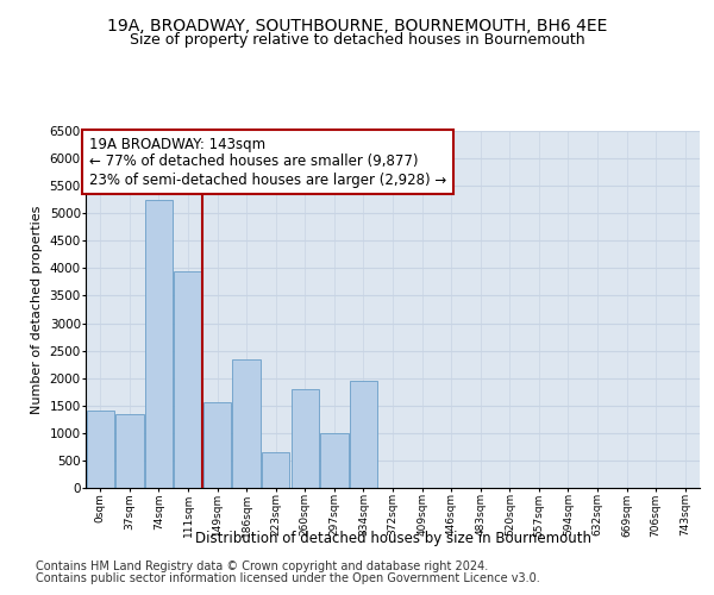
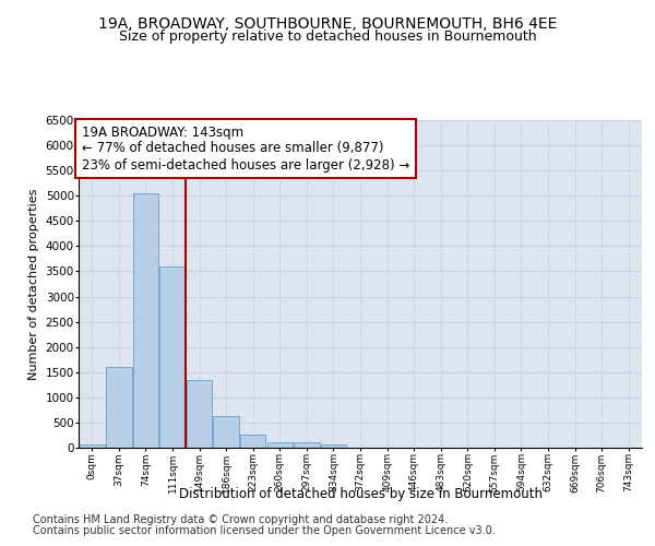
0sqm: 1400 -> 60
37sqm: 1350 -> 1600
74sqm: 5250 -> 5050
111sqm: 3950 -> 3600
149sqm: 1550 -> 1350
186sqm: 2350 -> 620
223sqm: 650 -> 270
260sqm: 1800 -> 120
297sqm: 1000 -> 100
334sqm: 1950 -> 60
